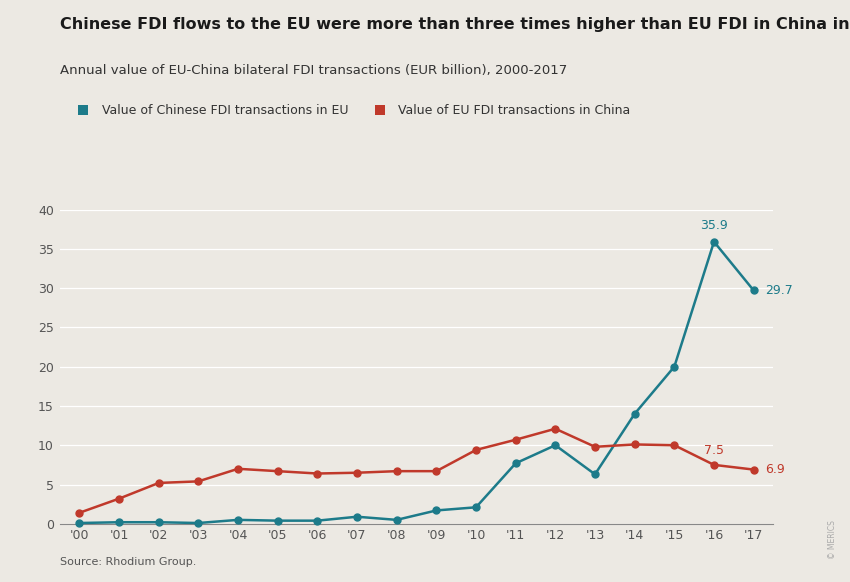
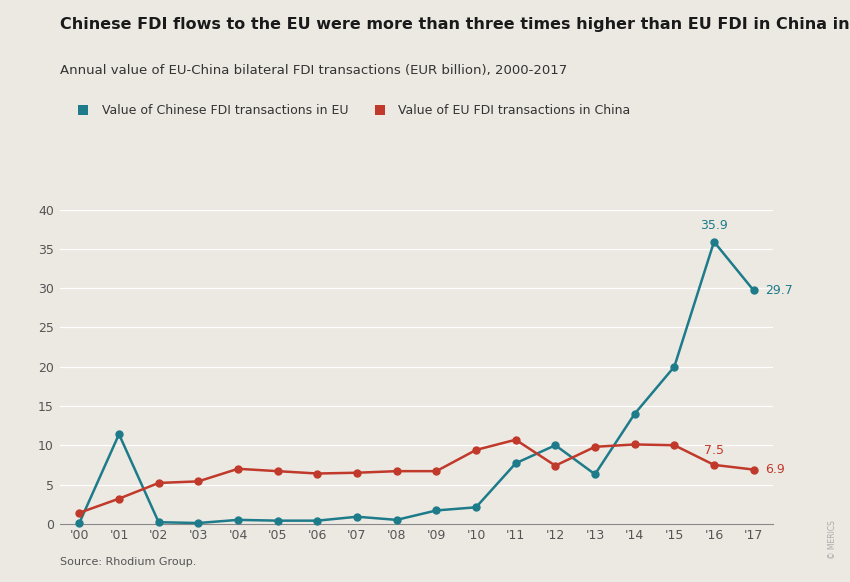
Value of Chinese FDI transactions in EU/'01: 0.2 -> 11.4
Value of EU FDI transactions in China/'12: 12.1 -> 7.4
